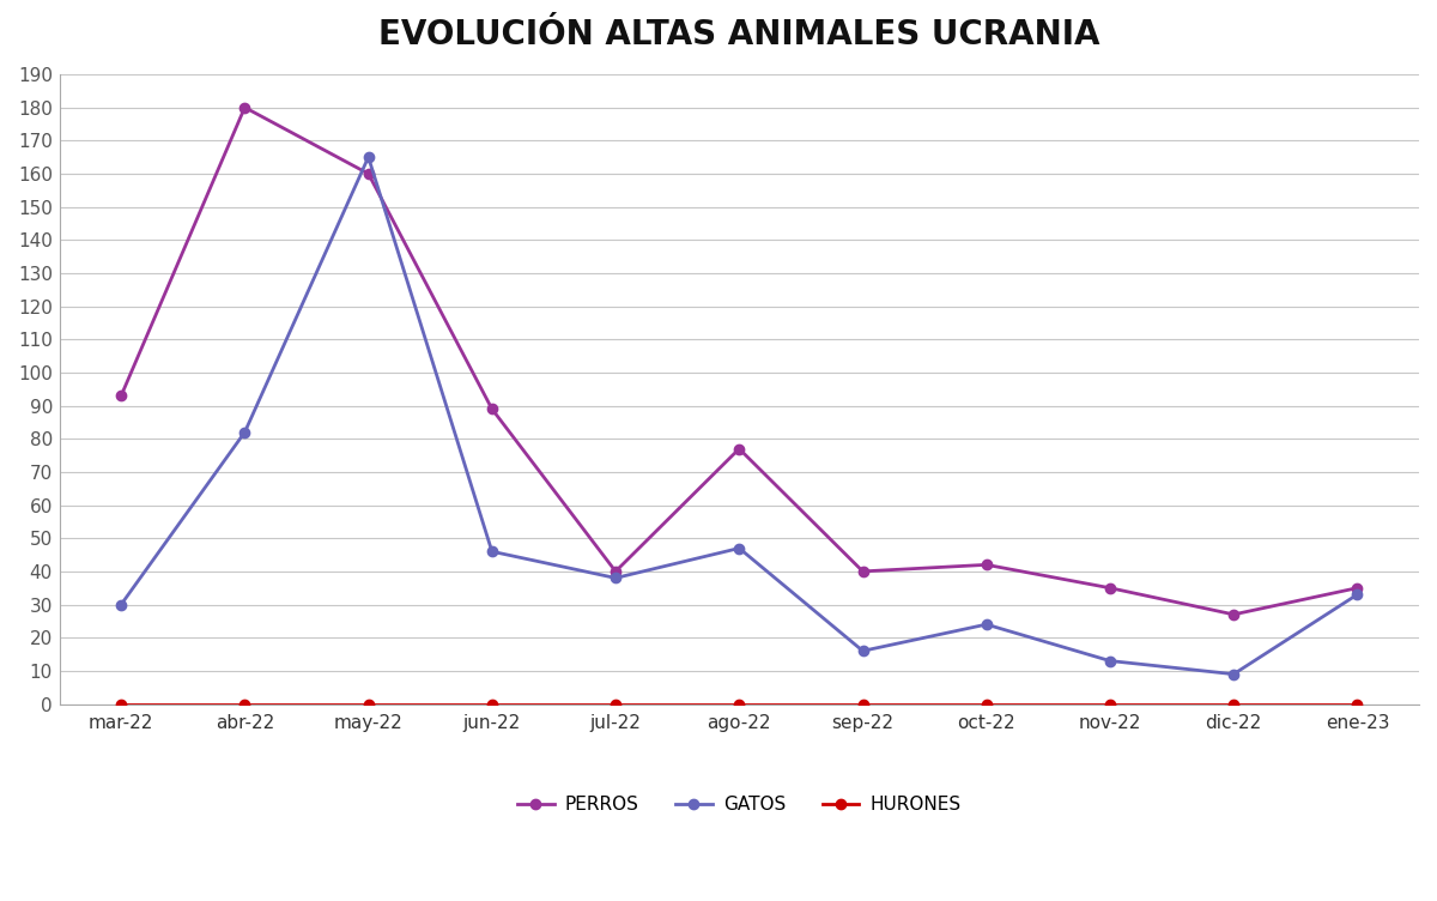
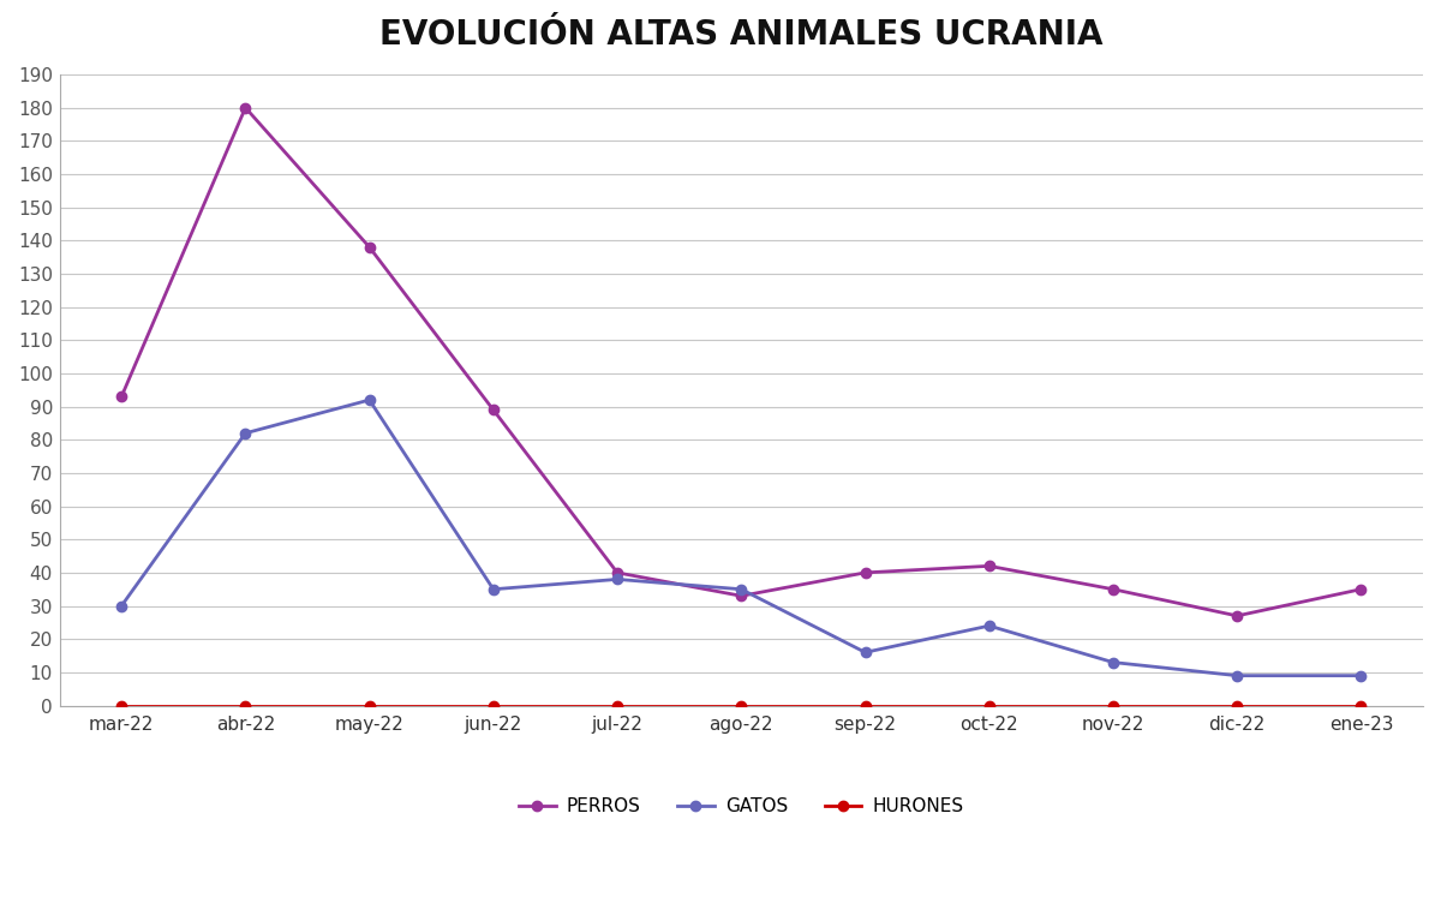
PERROS/may-22: 160 -> 138
GATOS/may-22: 165 -> 92
GATOS/jun-22: 46 -> 35
PERROS/ago-22: 77 -> 33
GATOS/ago-22: 47 -> 35
GATOS/ene-23: 33 -> 9
